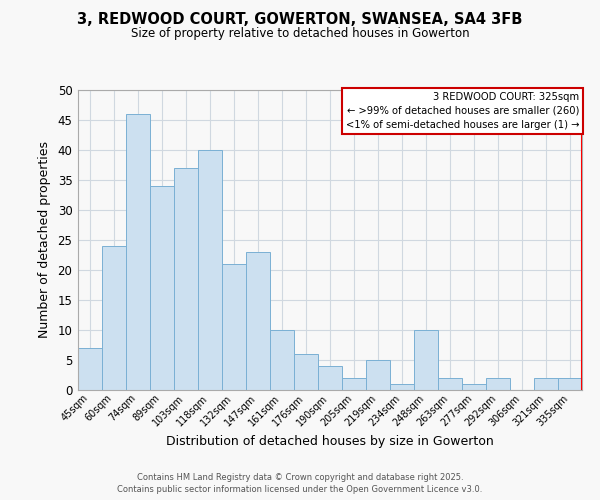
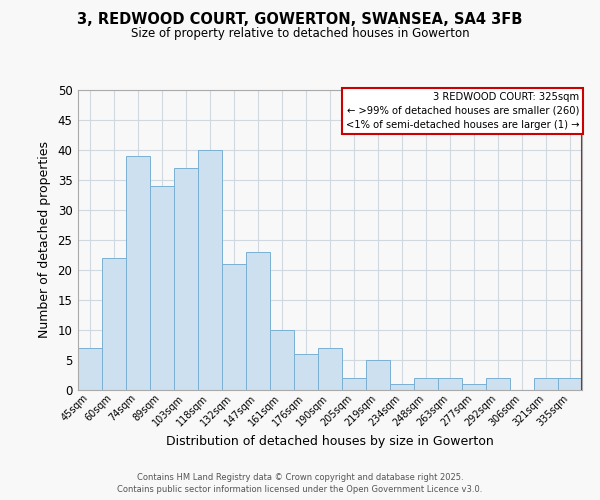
60sqm: 24 -> 22
74sqm: 46 -> 39
190sqm: 4 -> 7
248sqm: 10 -> 2
